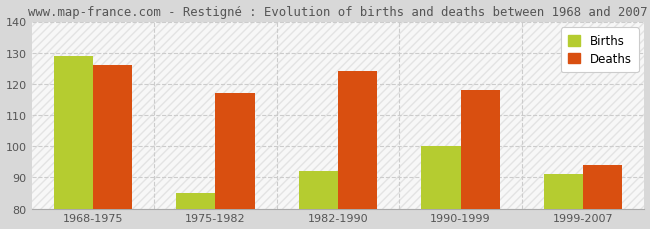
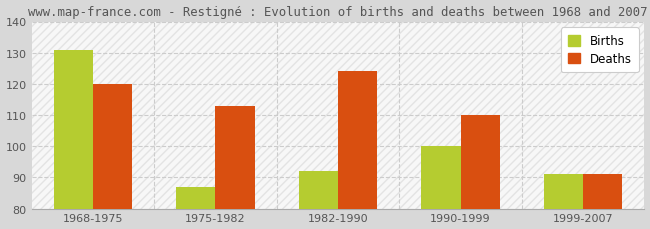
Births/1968-1975: 129 -> 131
Deaths/1968-1975: 126 -> 120
Births/1975-1982: 85 -> 87
Deaths/1975-1982: 117 -> 113
Deaths/1990-1999: 118 -> 110
Deaths/1999-2007: 94 -> 91
